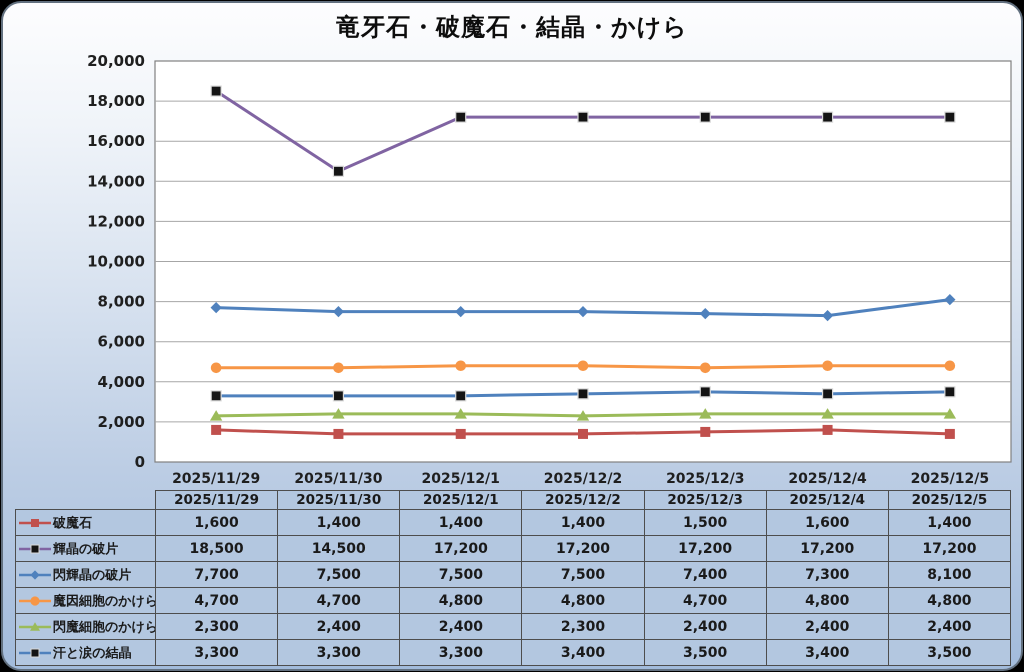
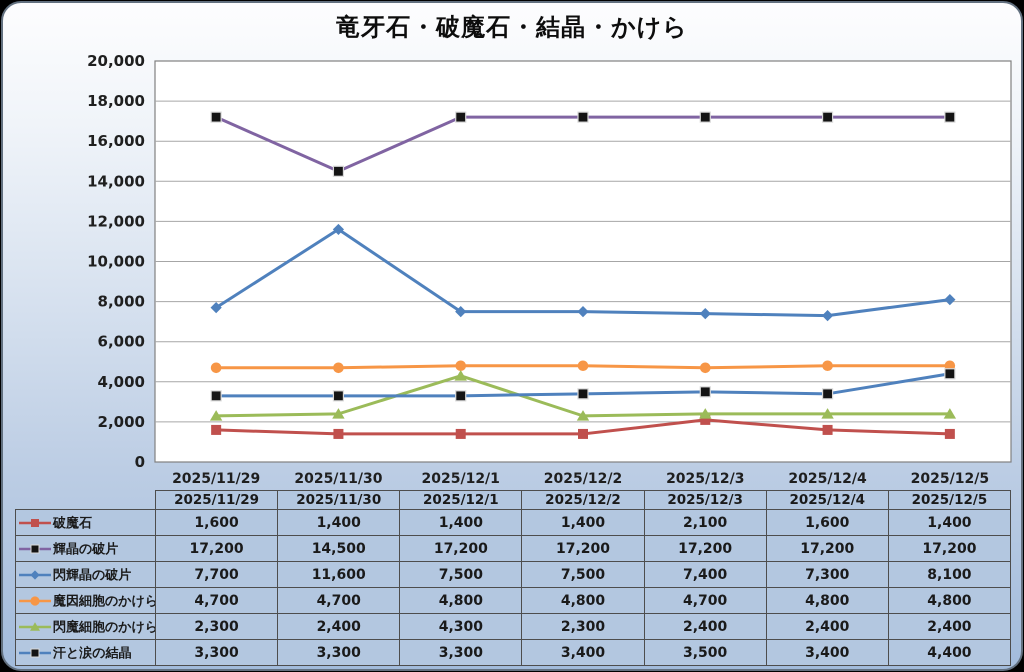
輝晶の破片/2025/11/29: 18,500 -> 17,200
閃輝晶の破片/2025/11/30: 7,500 -> 11,600
閃魔細胞のかけら/2025/12/1: 2,400 -> 4,300
破魔石/2025/12/3: 1,500 -> 2,100
汗と涙の結晶/2025/12/5: 3,500 -> 4,400
